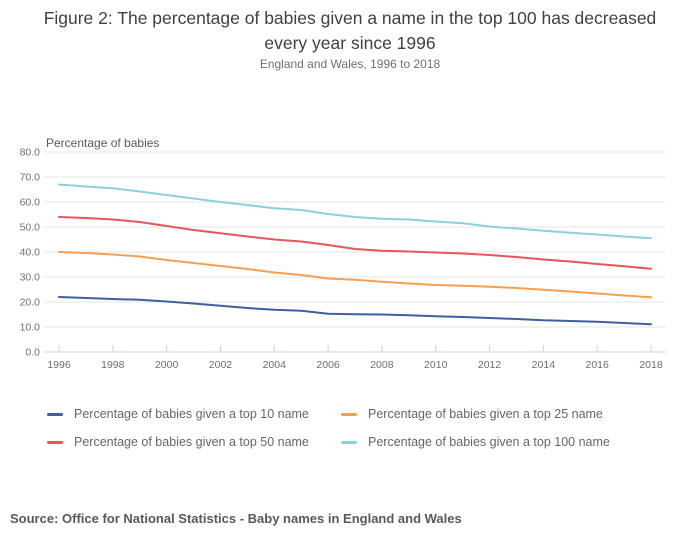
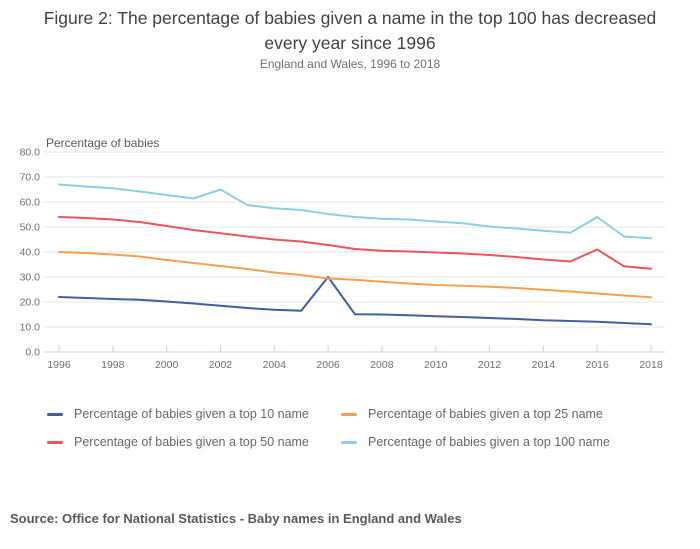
Percentage of babies given a top 100 name/2002: 60 -> 65
Percentage of babies given a top 10 name/2006: 15 -> 30
Percentage of babies given a top 50 name/2016: 35 -> 41
Percentage of babies given a top 100 name/2016: 47 -> 54
